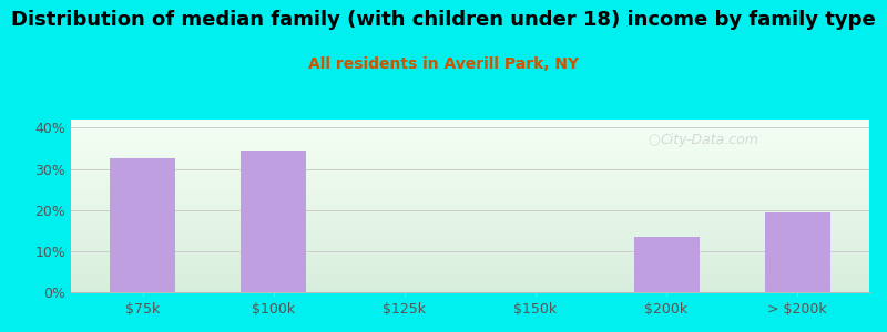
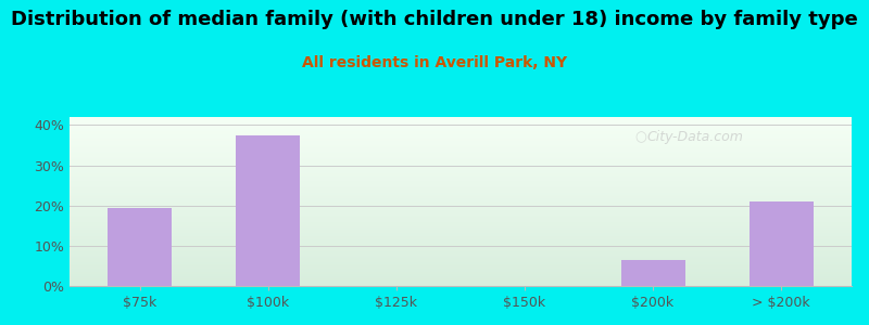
$75k: 32.5% -> 19.5%
$100k: 34.5% -> 37.5%
$200k: 13.5% -> 6.5%
> $200k: 19.5% -> 21.0%
